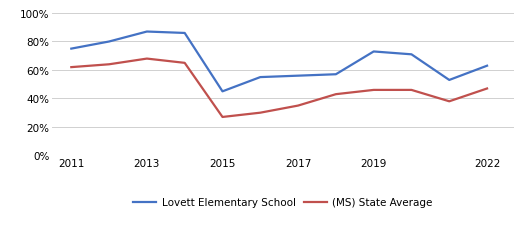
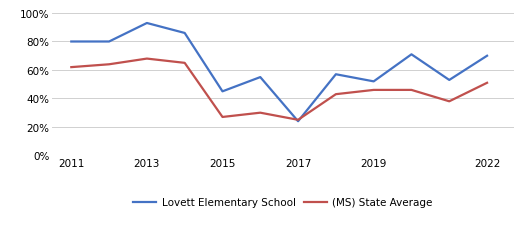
Lovett Elementary School/2011: 75% -> 80%
Lovett Elementary School/2013: 87% -> 93%
Lovett Elementary School/2017: 56% -> 24%
(MS) State Average/2017: 35% -> 25%
Lovett Elementary School/2019: 73% -> 52%
Lovett Elementary School/2022: 63% -> 70%
(MS) State Average/2022: 47% -> 51%
